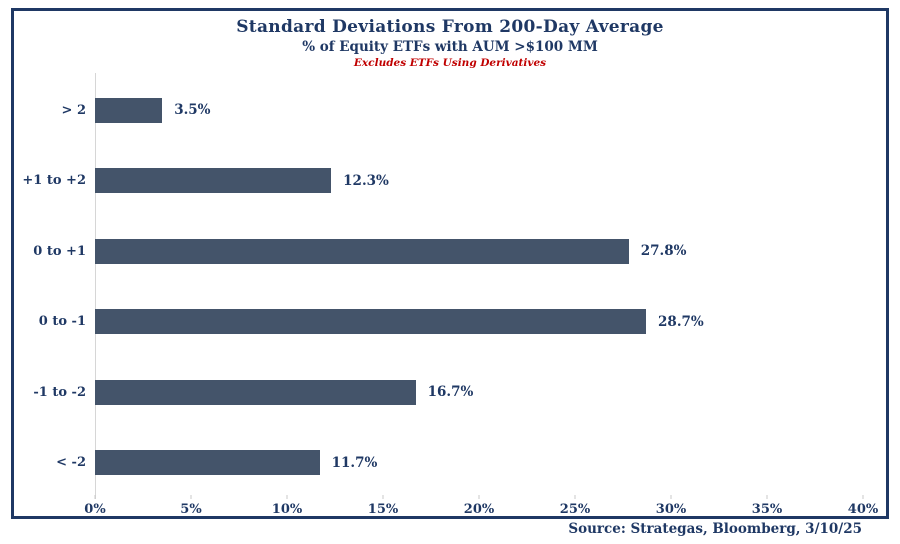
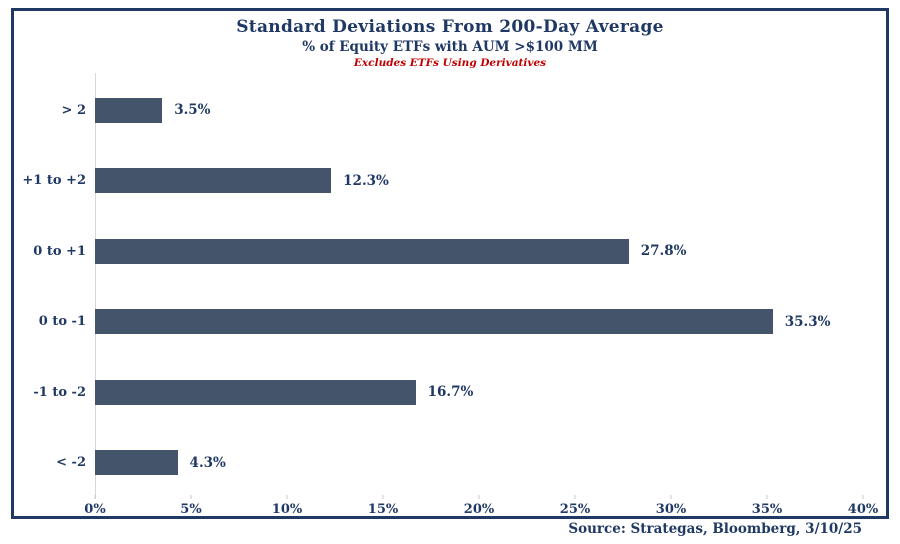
0 to -1: 28.7% -> 35.3%
< -2: 11.7% -> 4.3%
